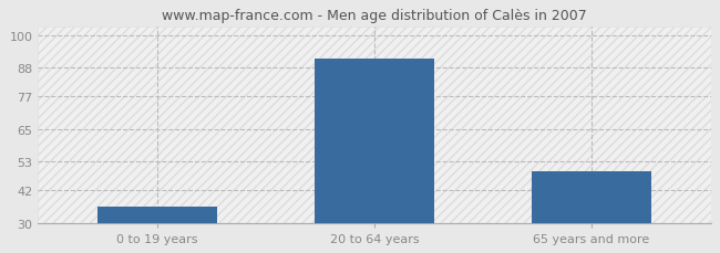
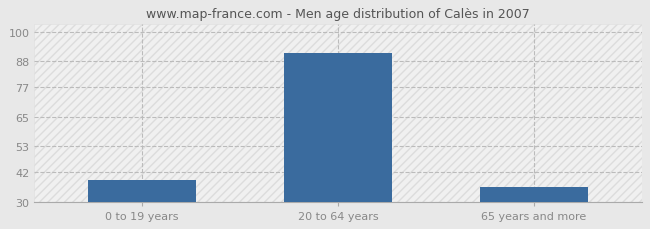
0 to 19 years: 36 -> 39
65 years and more: 49 -> 36
